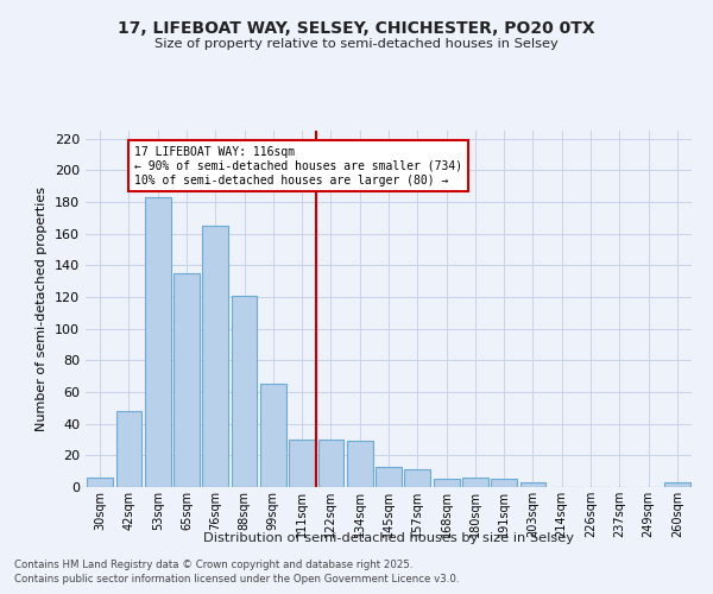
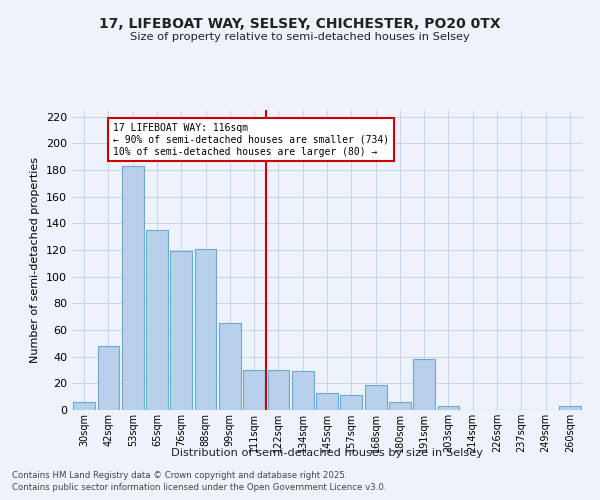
76sqm: 165 -> 119
168sqm: 5 -> 19
191sqm: 5 -> 38
